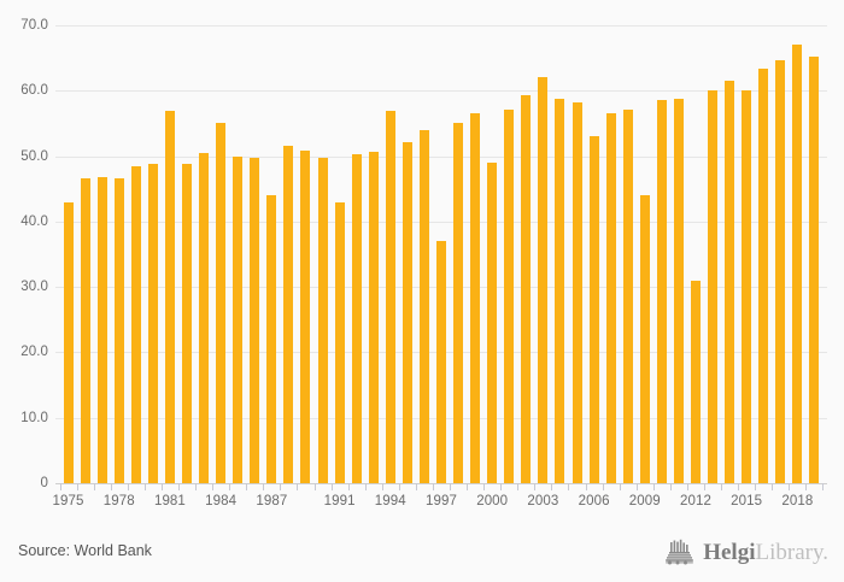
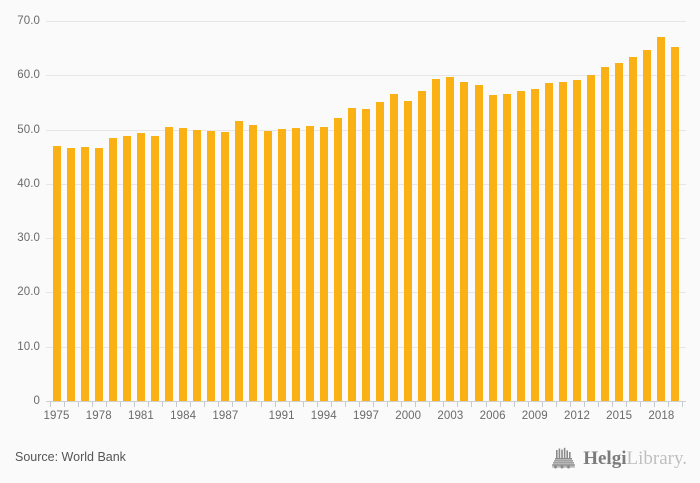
1975: 43 -> 47
1981: 57 -> 49
1984: 55 -> 50
1987: 44 -> 50
1991: 43 -> 50
1994: 57 -> 50
1997: 37 -> 54
2000: 49 -> 55
2003: 62 -> 60
2006: 53 -> 56
2009: 44 -> 57
2012: 31 -> 59
2015: 60 -> 62
